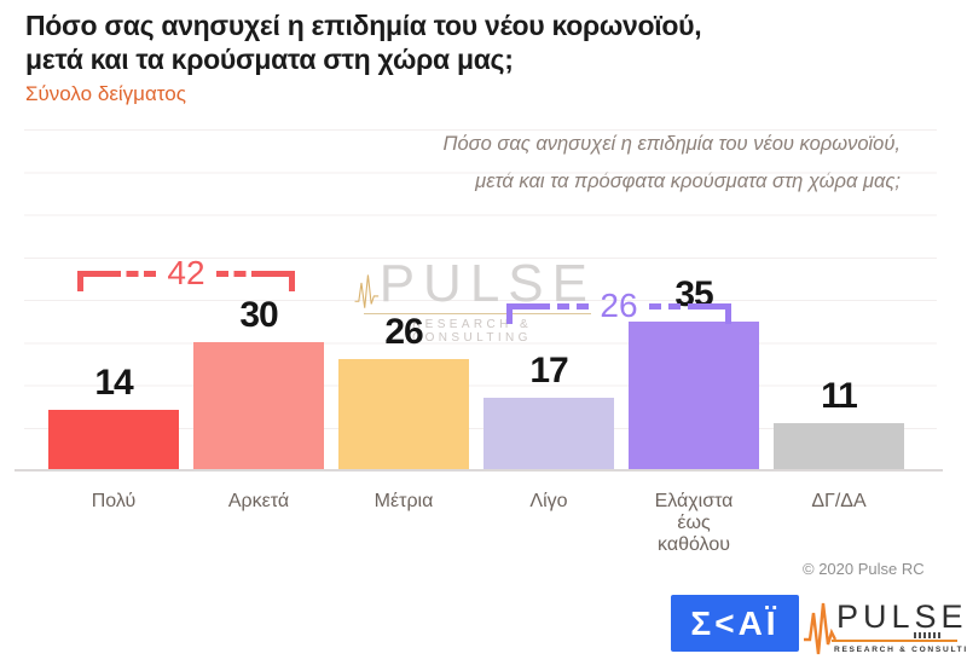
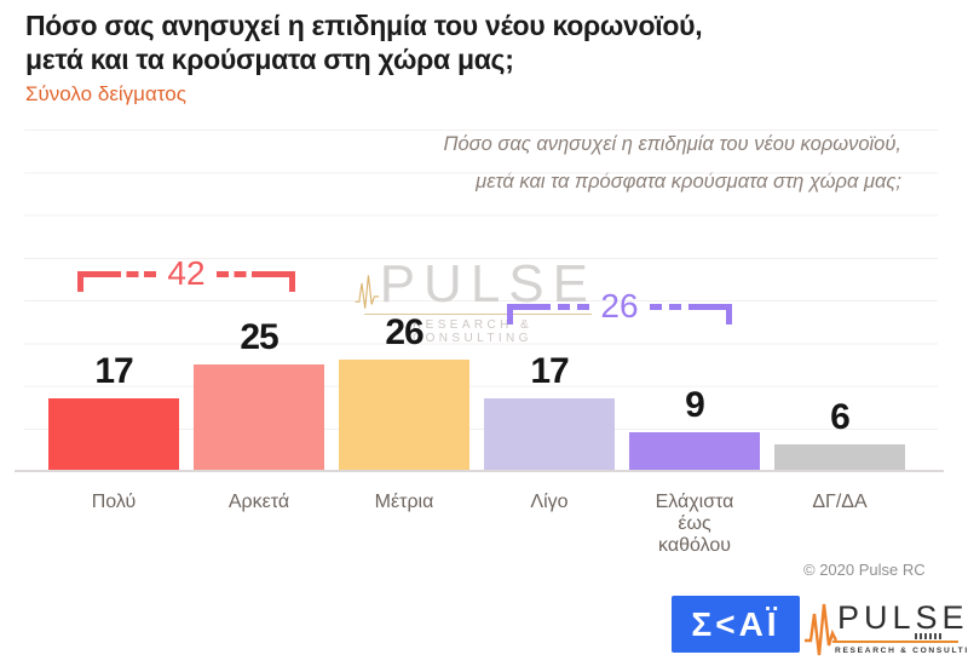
Πολύ: 14 -> 17
Αρκετά: 30 -> 25
Ελάχιστα έως καθόλου: 35 -> 9
ΔΓ/ΔΑ: 11 -> 6
